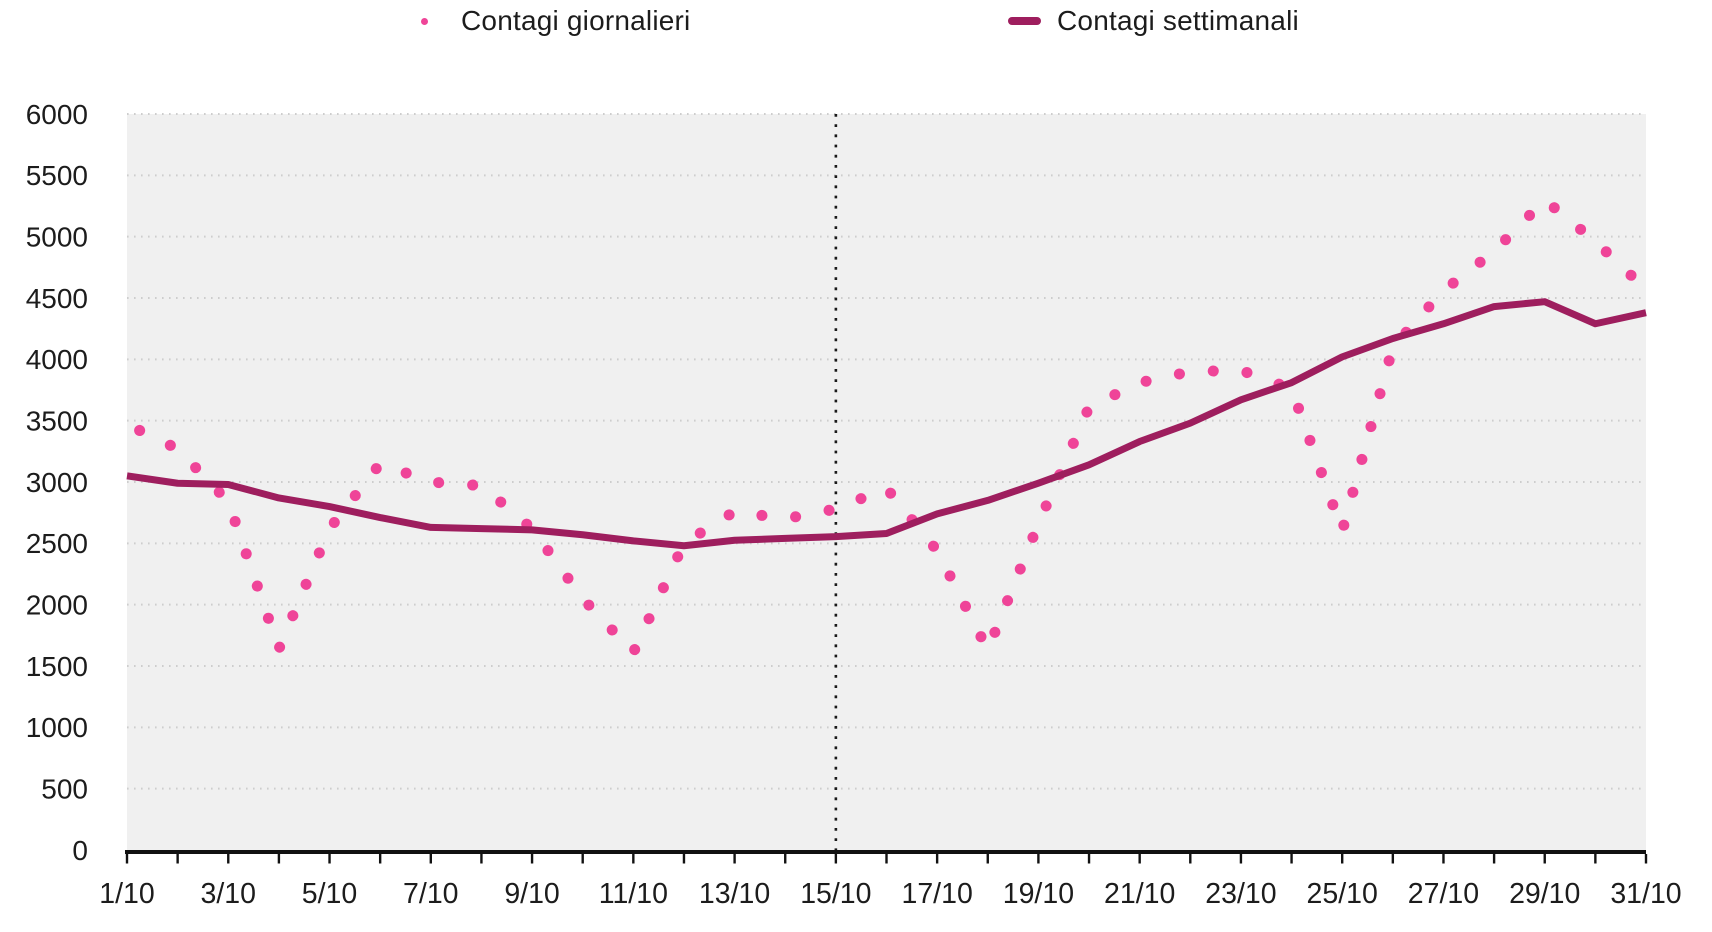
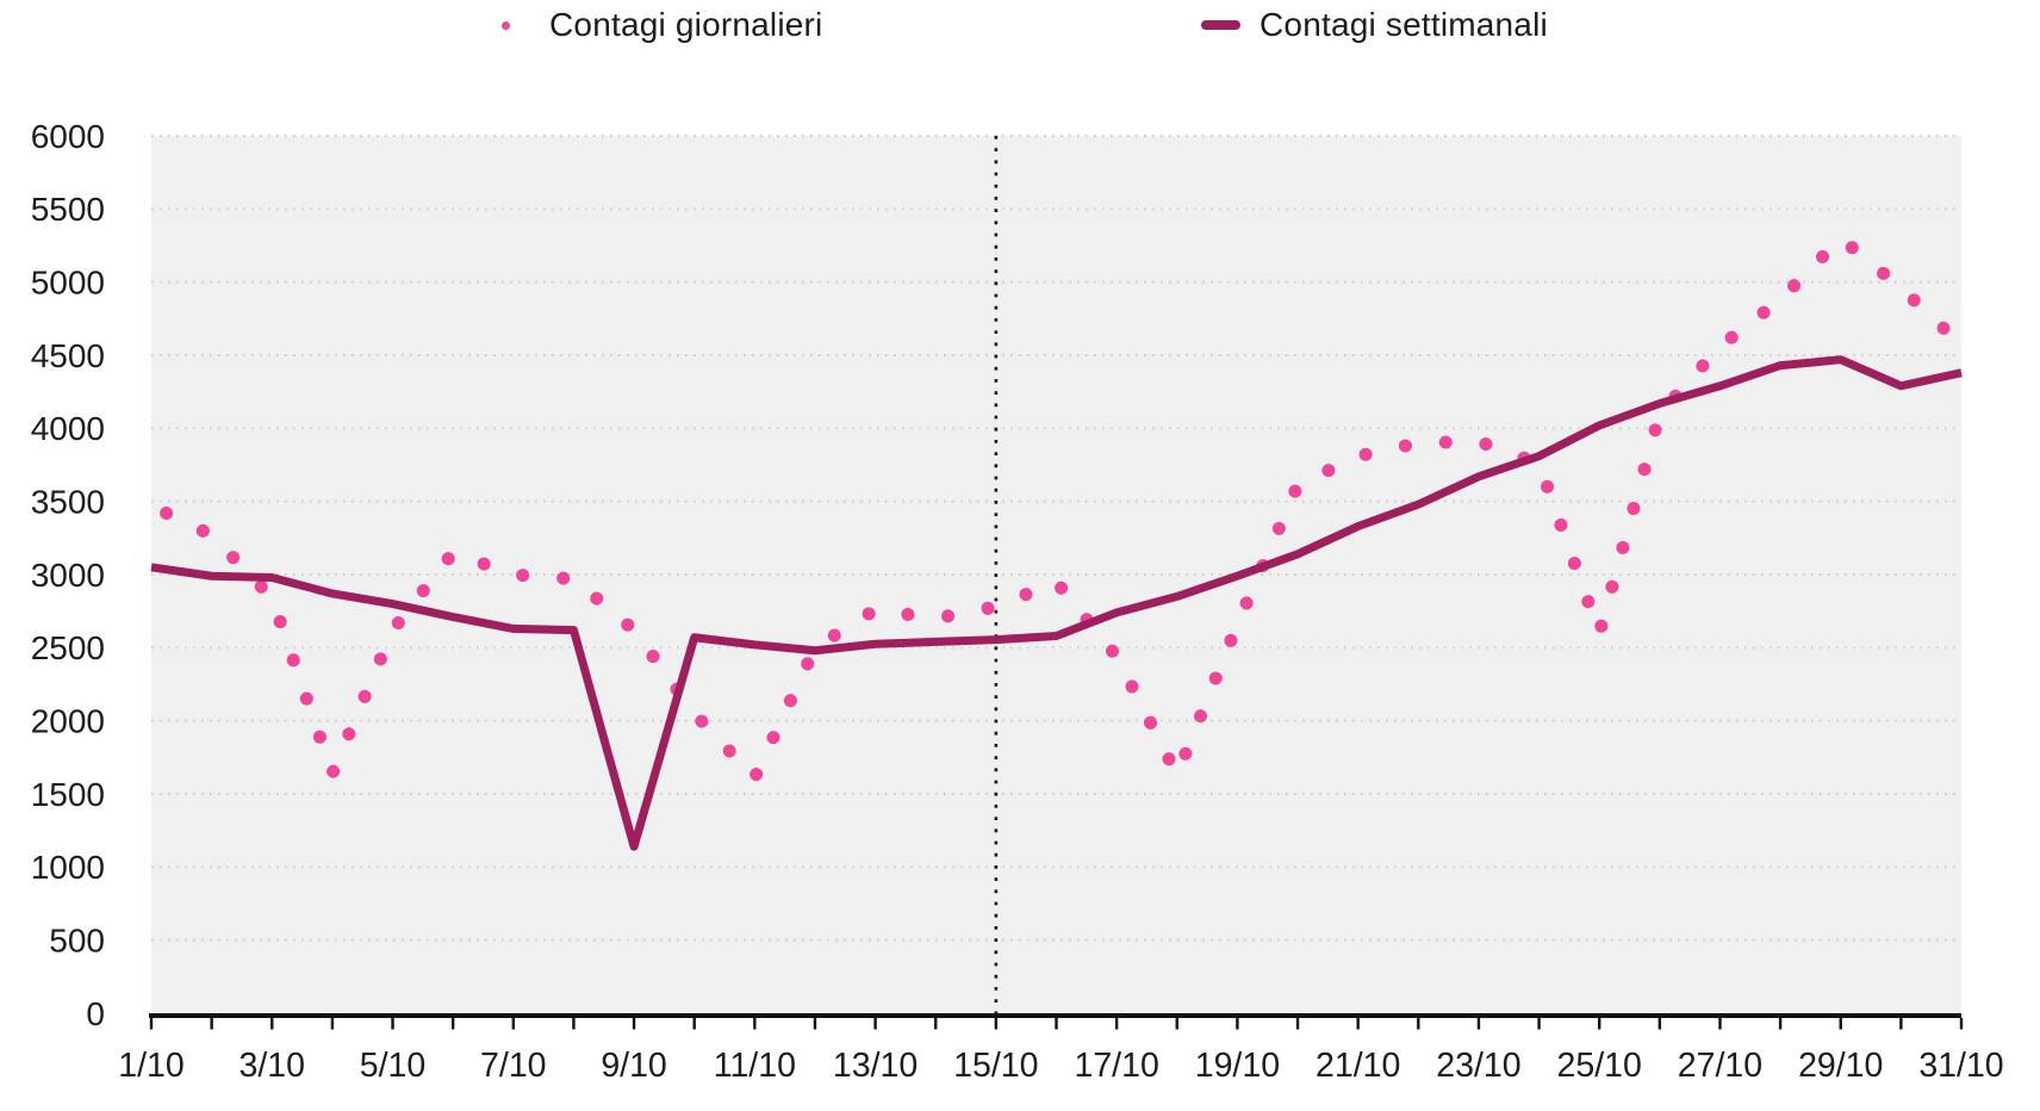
Contagi settimanali/9/10: 2610 -> 1140
